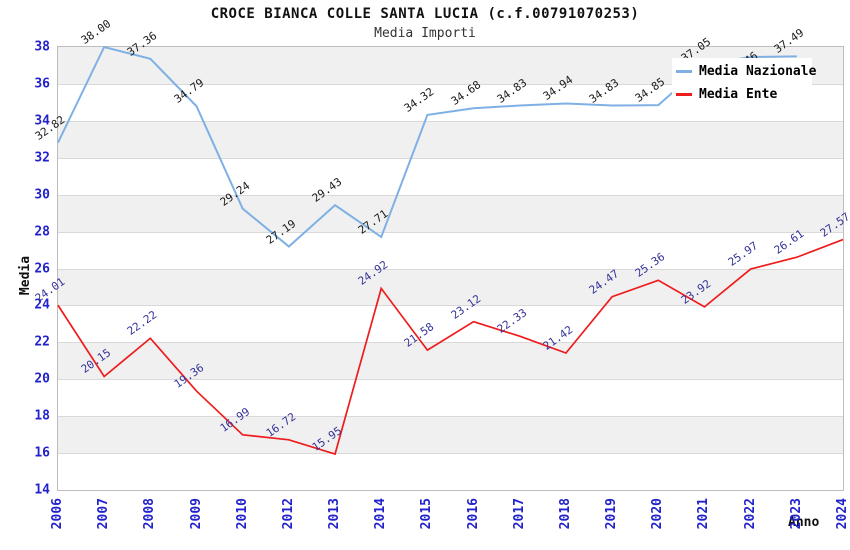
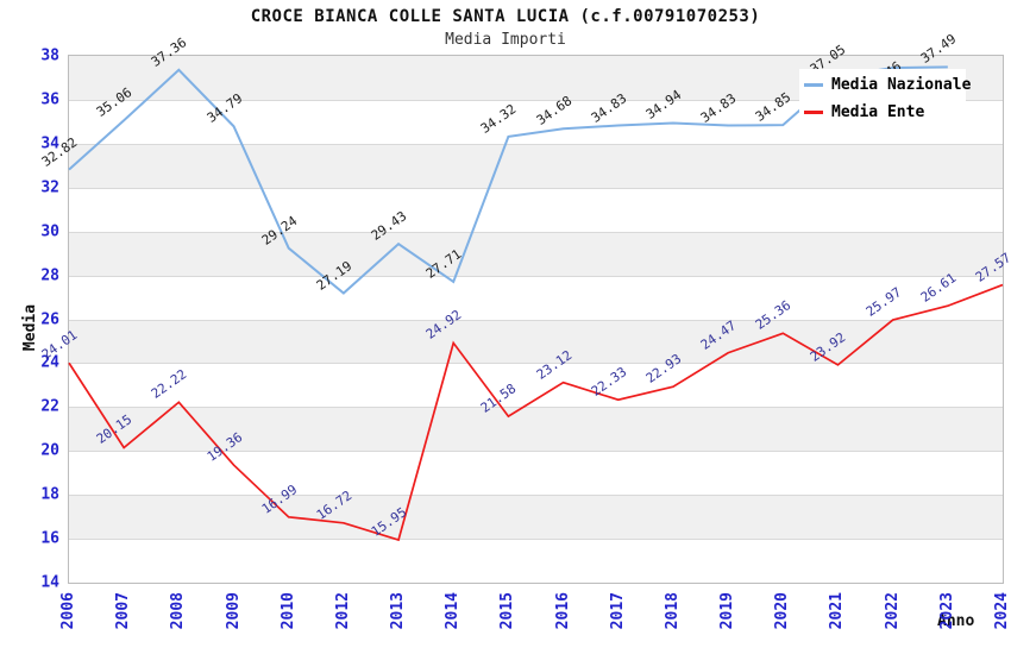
Media Nazionale/2007: 38.00 -> 35.06
Media Ente/2018: 21.42 -> 22.93
